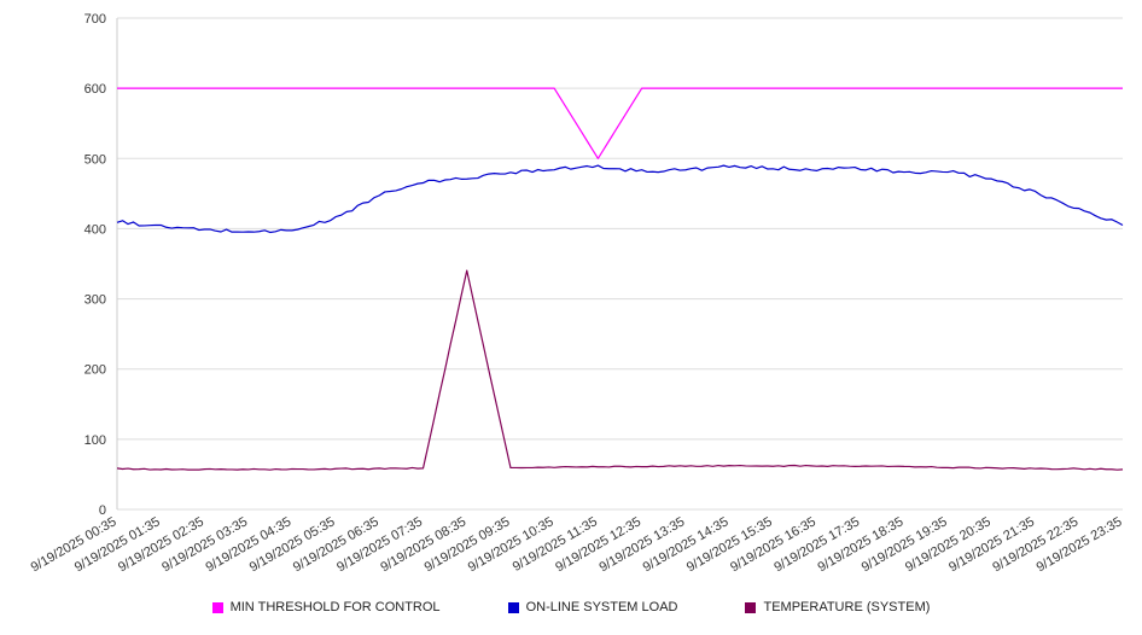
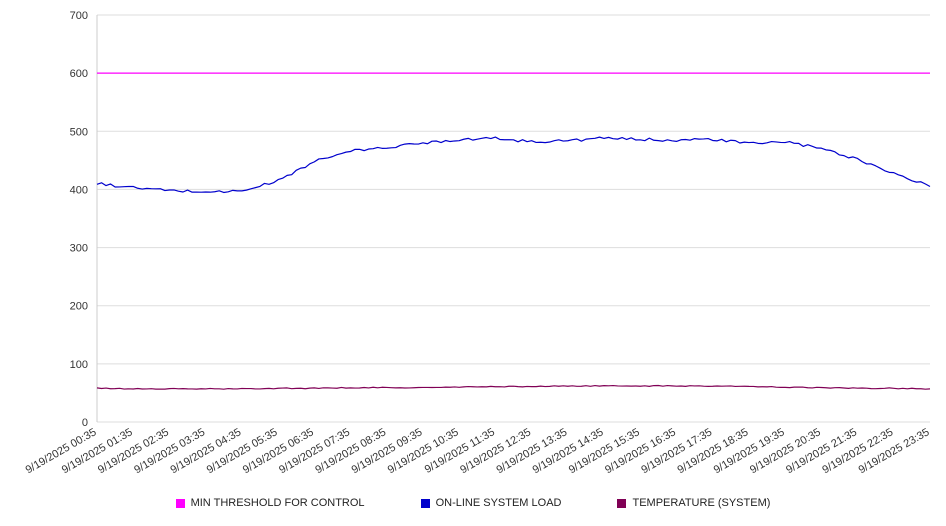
TEMPERATURE (SYSTEM)/9/19/2025 08:35: 340 -> 60
MIN THRESHOLD FOR CONTROL/9/19/2025 11:35: 500 -> 600
